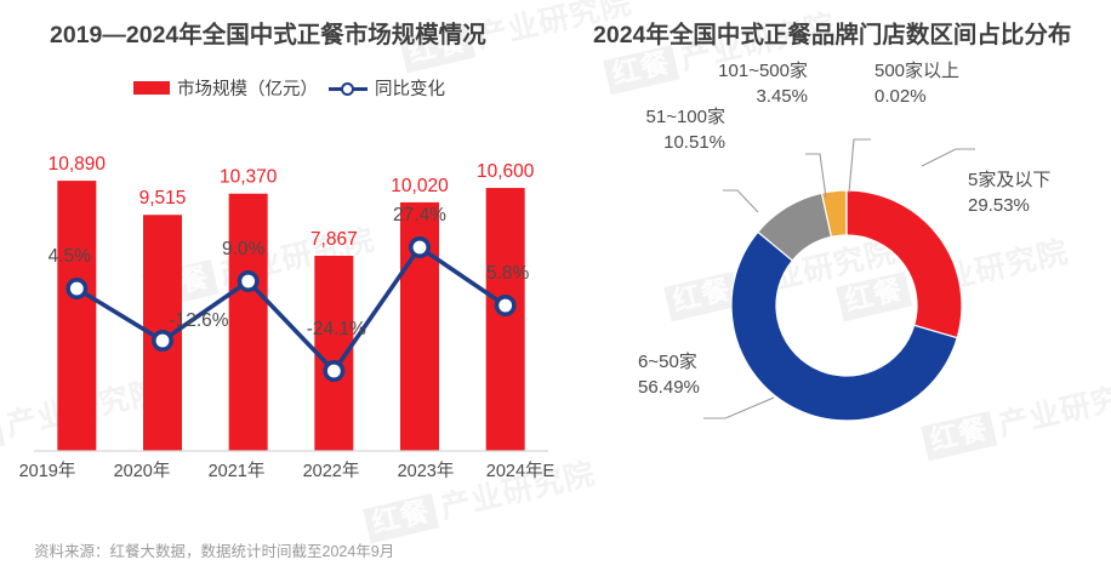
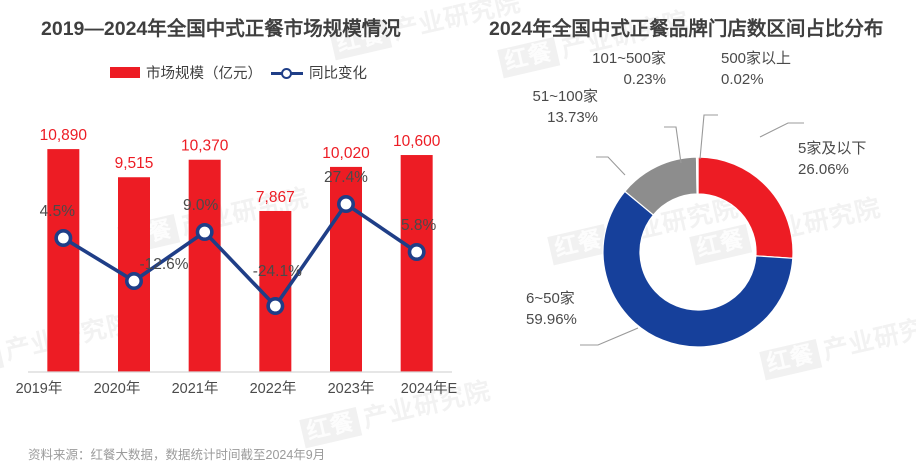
2024年全国中式正餐品牌门店数区间占比分布/5家及以下: 29.53% -> 26.06%
2024年全国中式正餐品牌门店数区间占比分布/6~50家: 56.49% -> 59.96%
2024年全国中式正餐品牌门店数区间占比分布/51~100家: 10.51% -> 13.73%
2024年全国中式正餐品牌门店数区间占比分布/101~500家: 3.45% -> 0.23%
